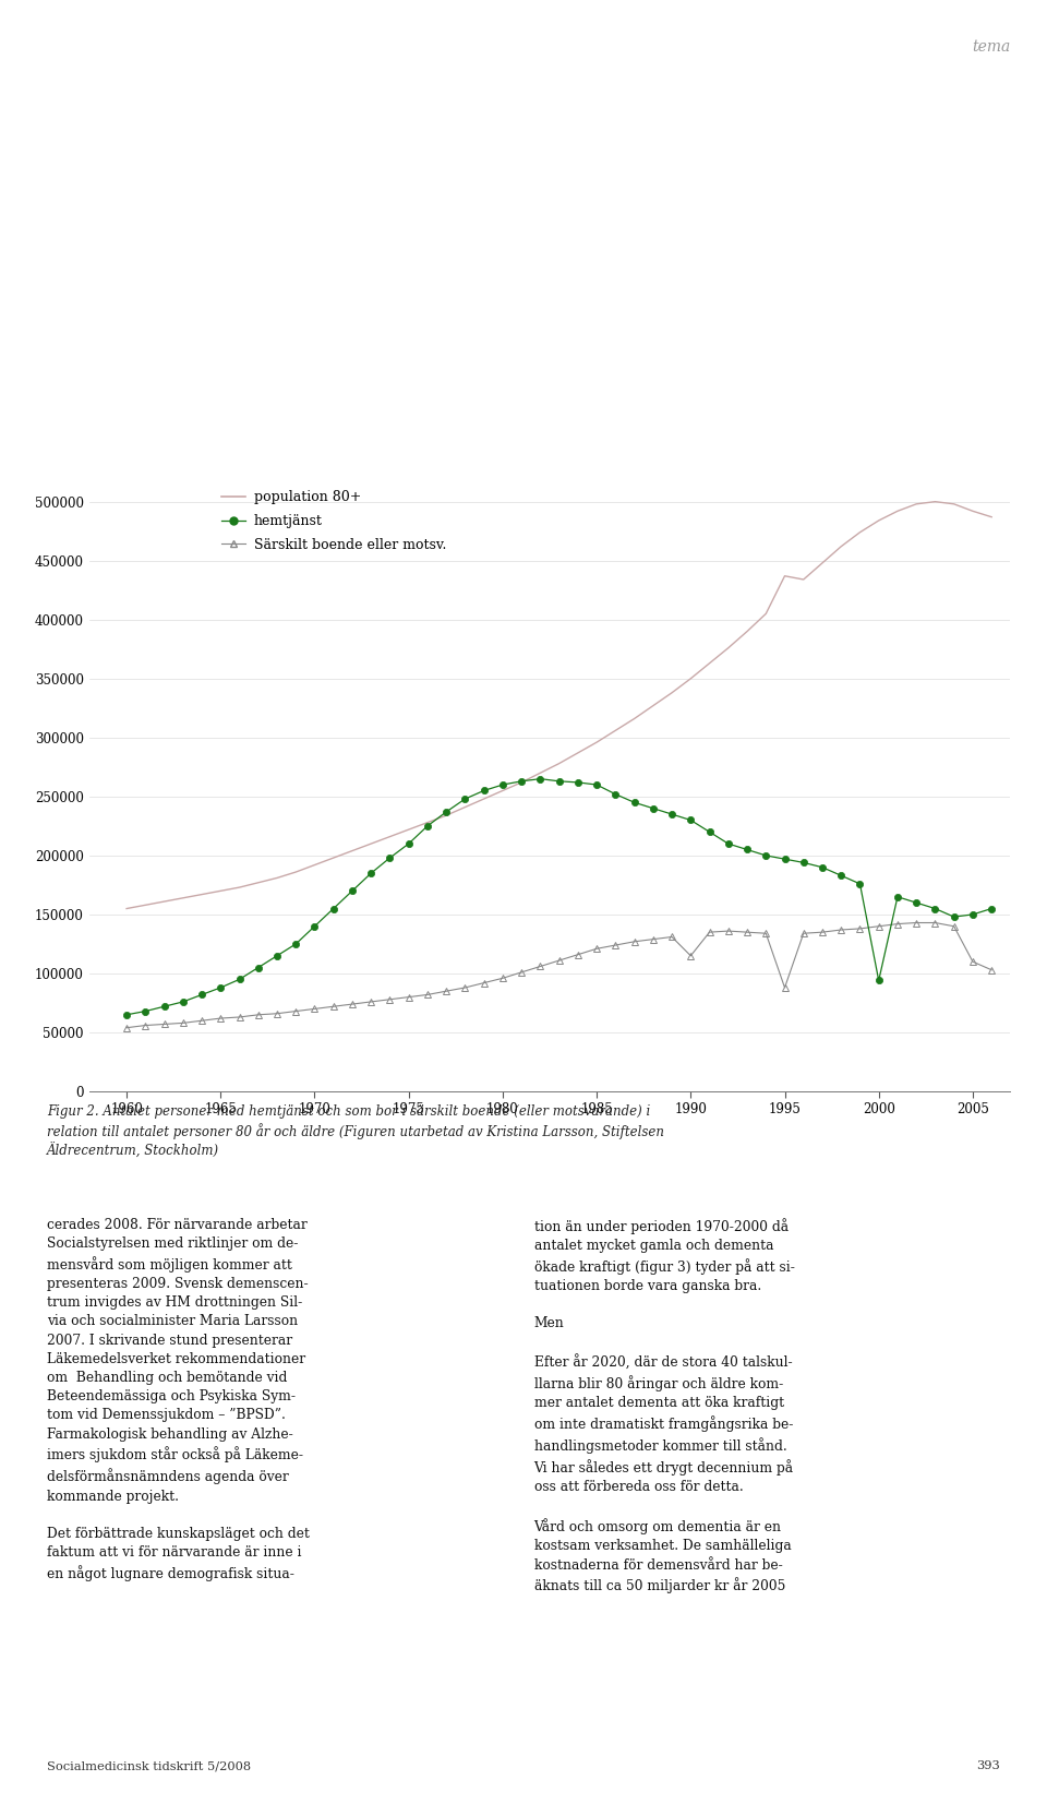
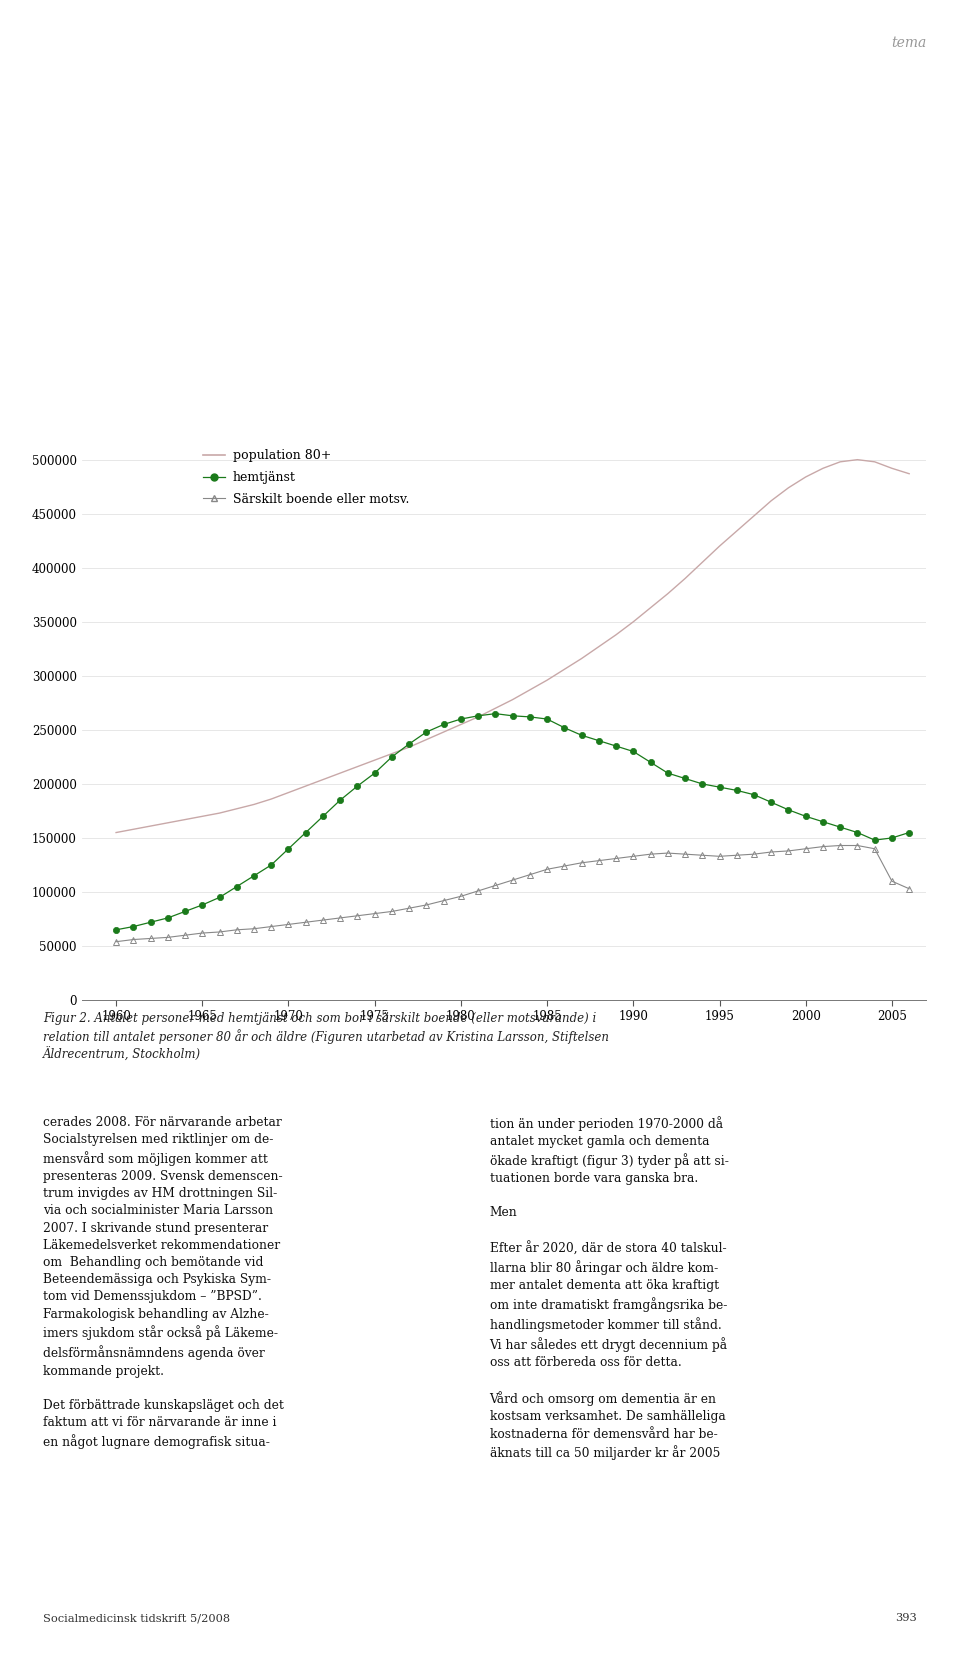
Särskilt boende eller motsv./1990: 115000 -> 133000
population 80+/1995: 437000 -> 420000
Särskilt boende eller motsv./1995: 88000 -> 133000
hemtjänst/2000: 94000 -> 170000
